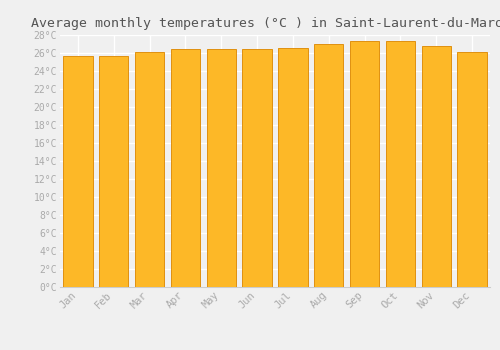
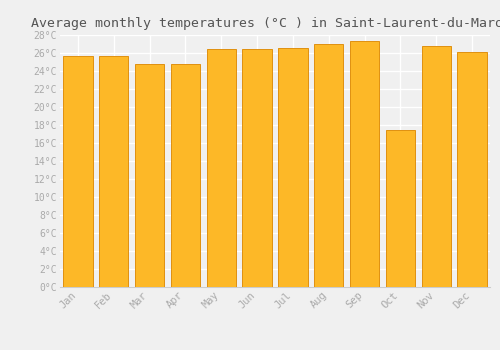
Mar: 26.1°C -> 24.8°C
Apr: 26.4°C -> 24.8°C
Oct: 27.3°C -> 17.4°C
